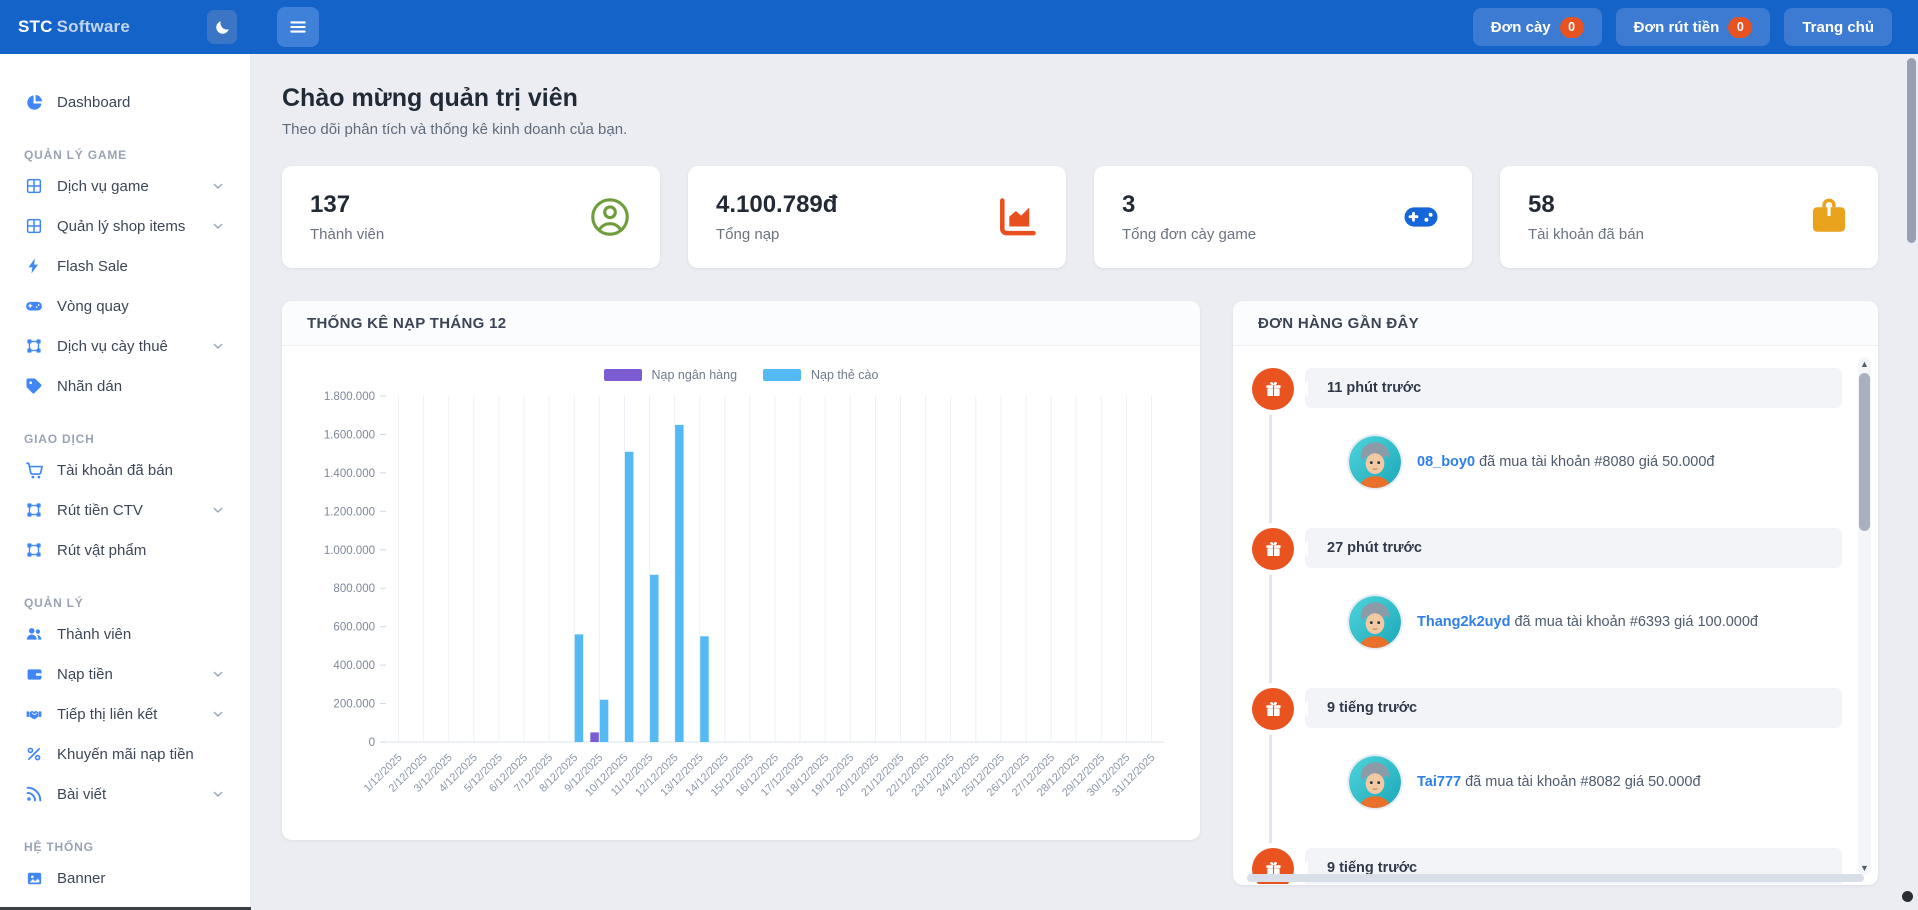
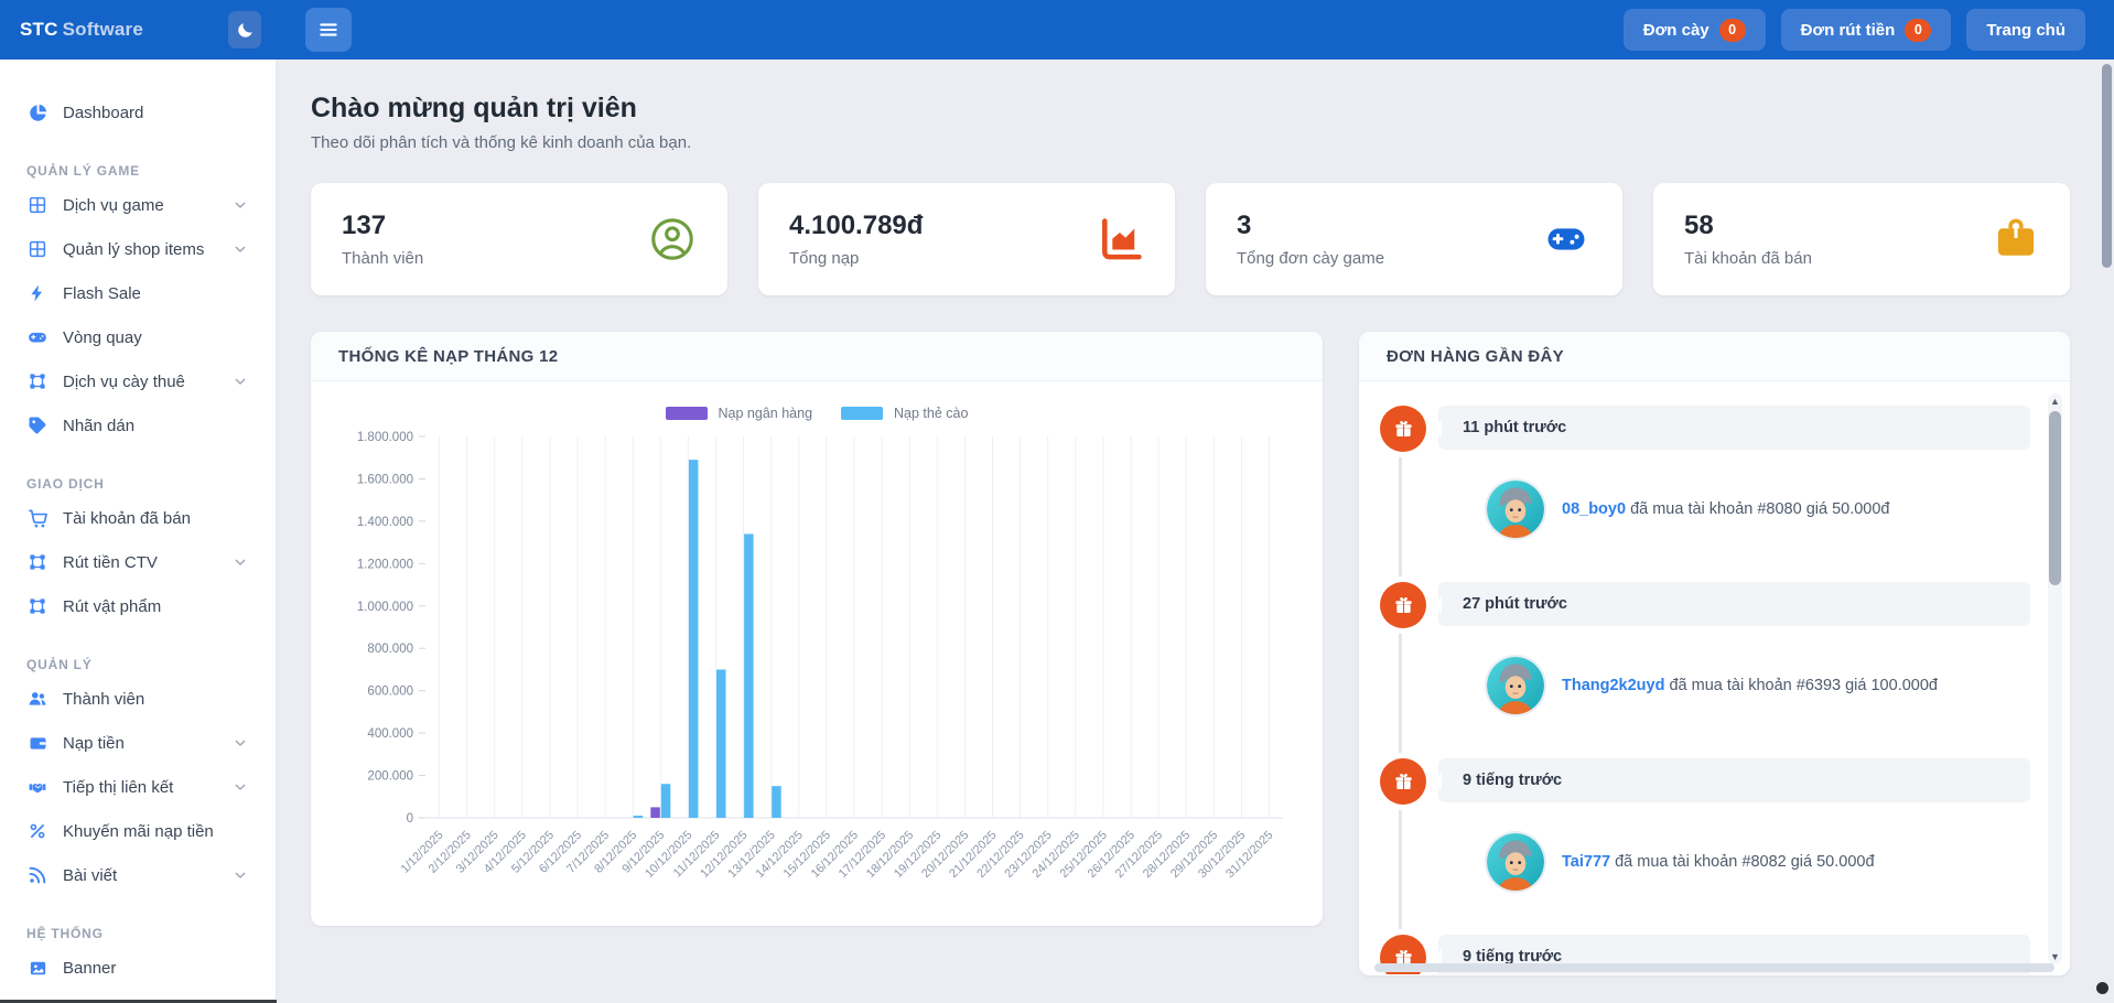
Nạp thẻ cào/8/12/2025: 560000 -> 10000
Nạp thẻ cào/9/12/2025: 220000 -> 160000
Nạp thẻ cào/10/12/2025: 1510000 -> 1690000
Nạp thẻ cào/11/12/2025: 870000 -> 700000
Nạp thẻ cào/12/12/2025: 1650000 -> 1340000
Nạp thẻ cào/13/12/2025: 550000 -> 150000
